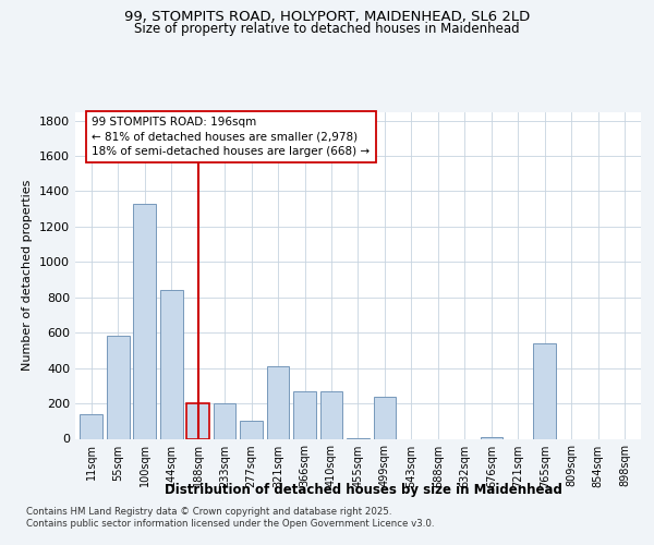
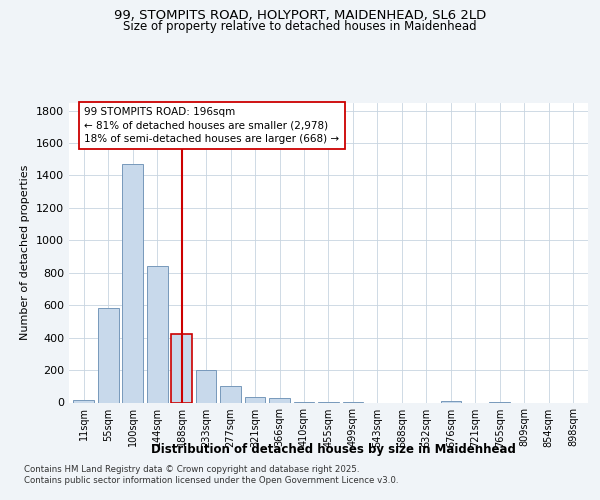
11sqm: 140 -> 20
100sqm: 1330 -> 1470
188sqm: 200 -> 420
321sqm: 410 -> 40
366sqm: 270 -> 30
410sqm: 270 -> 0
499sqm: 240 -> 0
765sqm: 540 -> 0
